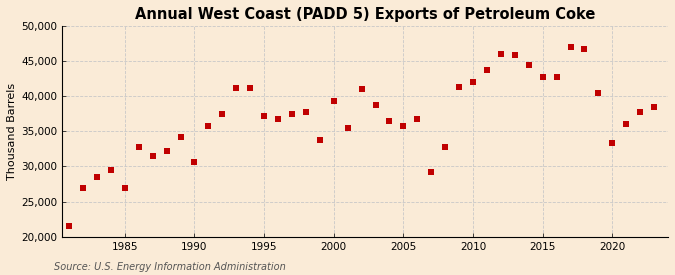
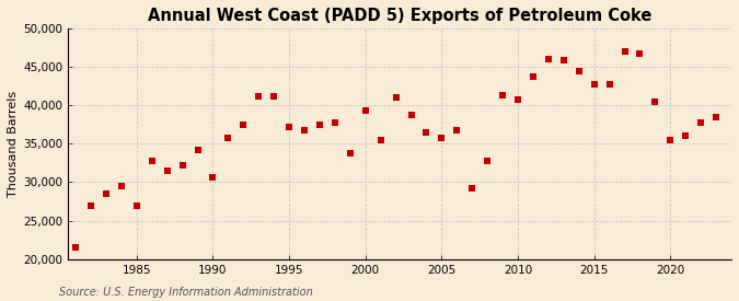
2010: 42,000 -> 40,800
2020: 33,400 -> 35,500
